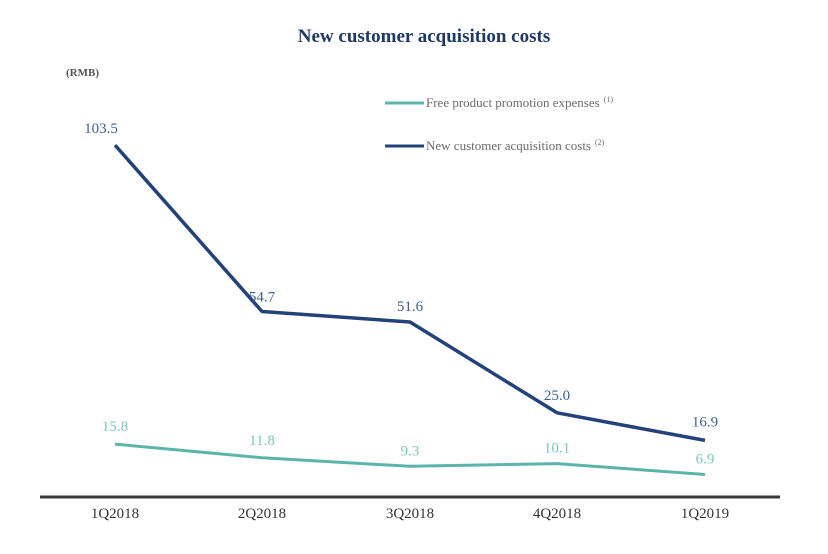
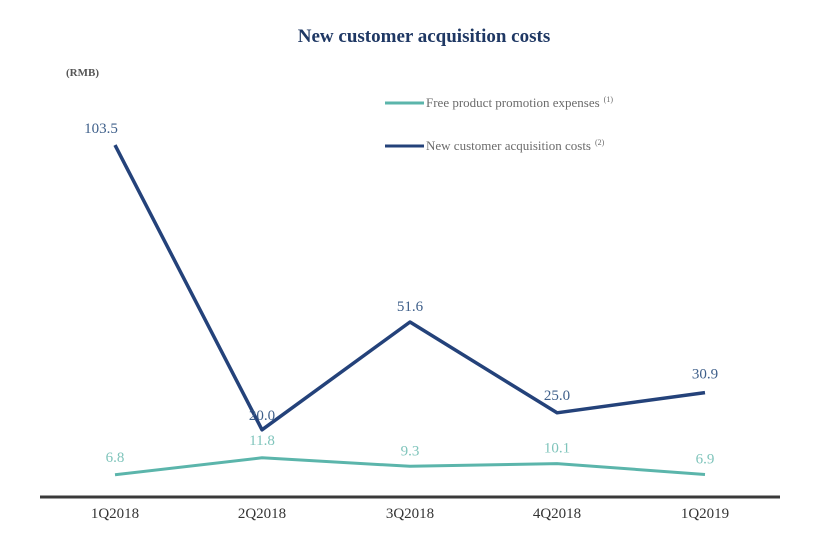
Free product promotion expenses/1Q2018: 15.8 -> 6.8
New customer acquisition costs/2Q2018: 54.7 -> 20.0
New customer acquisition costs/1Q2019: 16.9 -> 30.9
